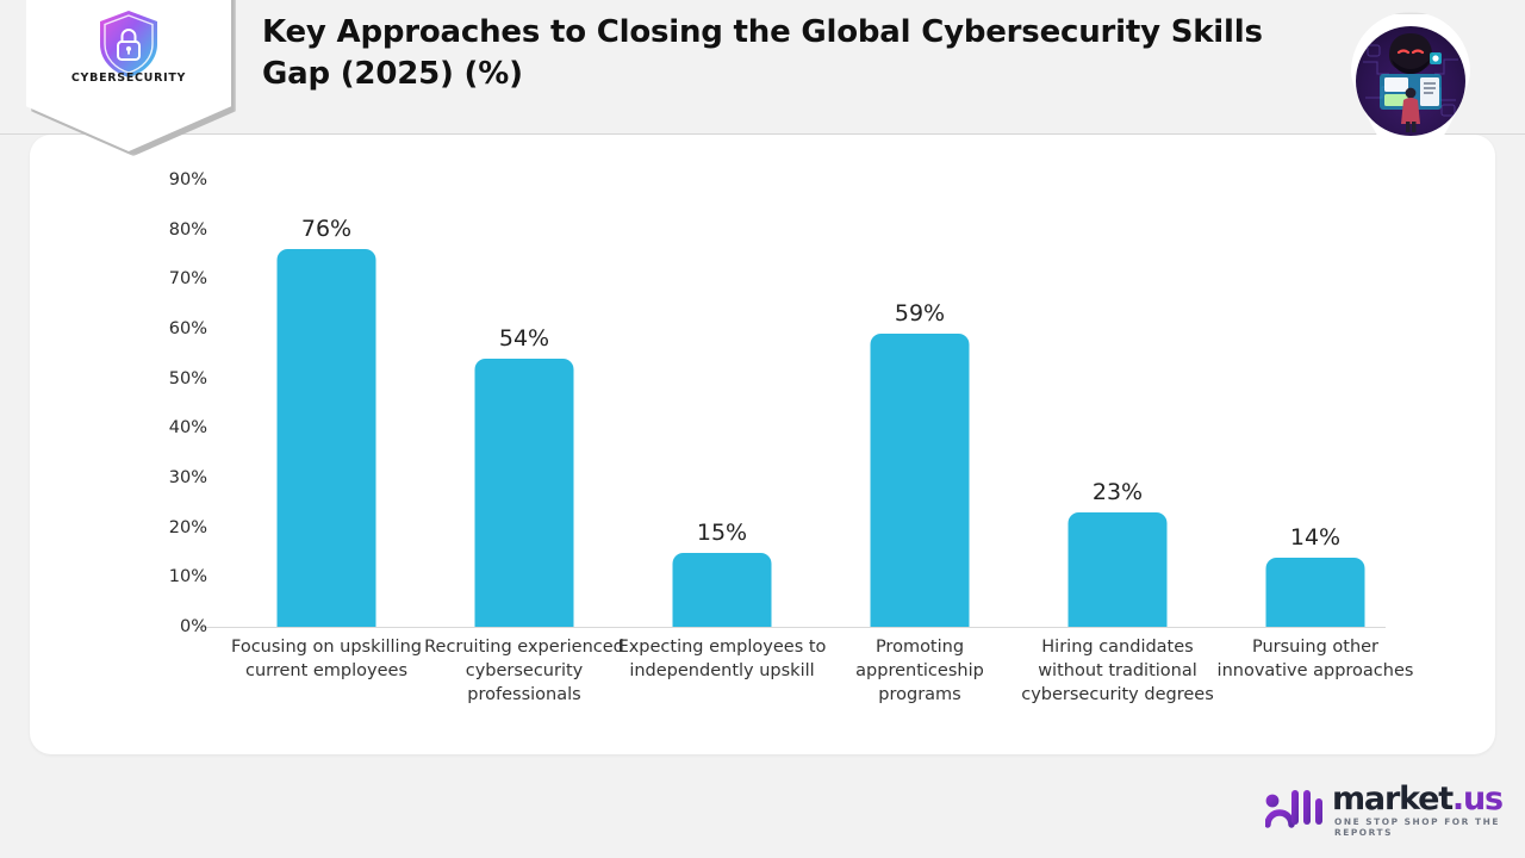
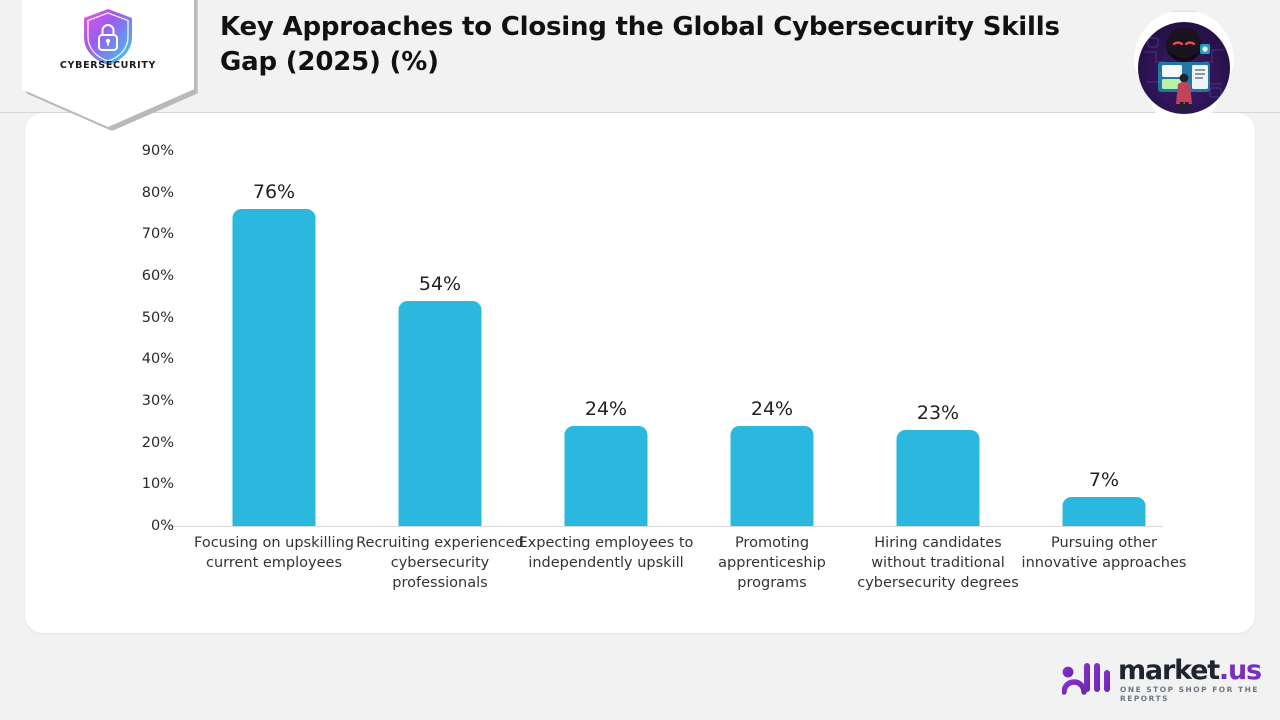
Expecting employees to independently upskill: 15% -> 24%
Promoting apprenticeship programs: 59% -> 24%
Pursuing other innovative approaches: 14% -> 7%
